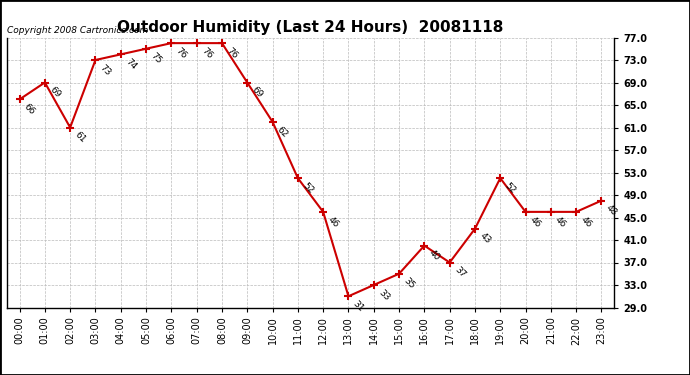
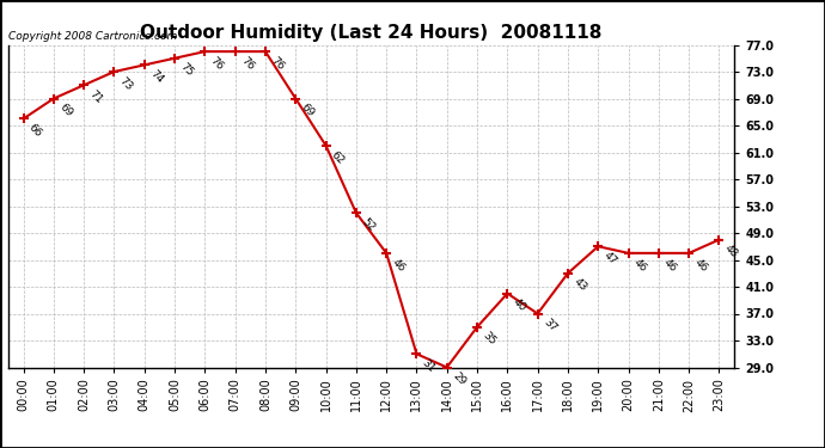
02:00: 61 -> 71
14:00: 33 -> 29
19:00: 52 -> 47
